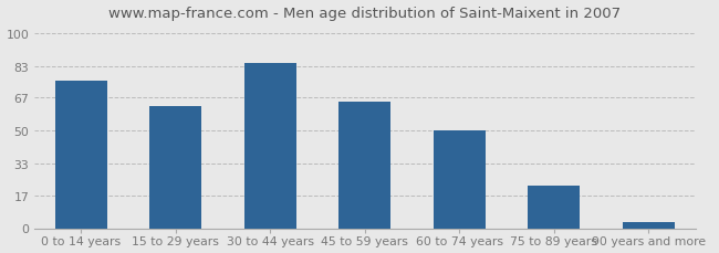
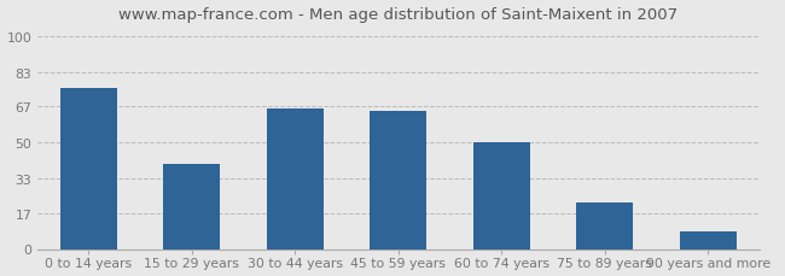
15 to 29 years: 63 -> 40
30 to 44 years: 85 -> 66
90 years and more: 3 -> 8
